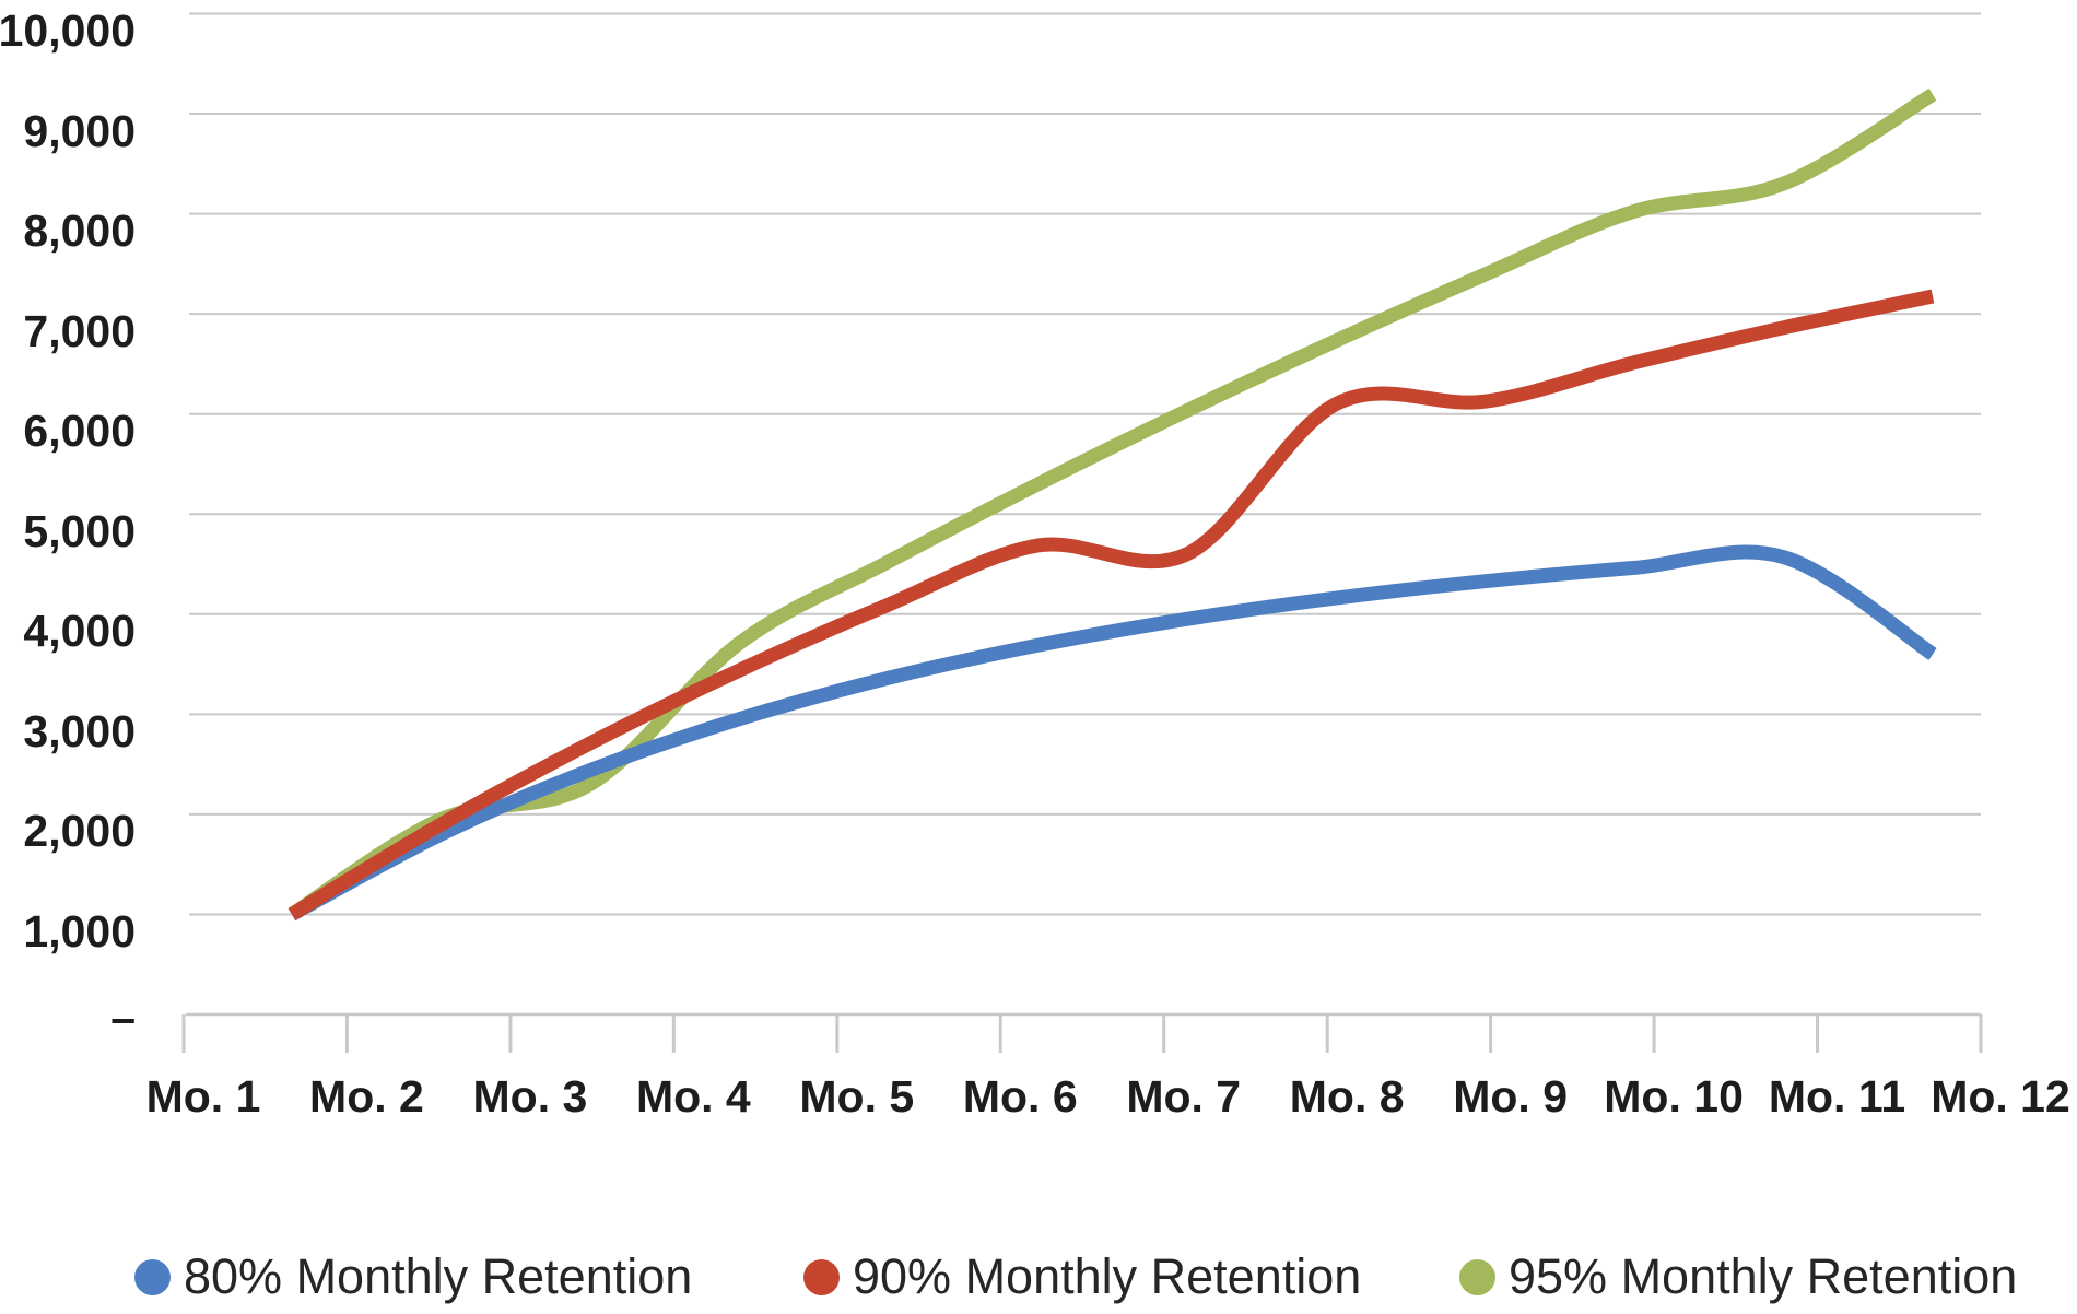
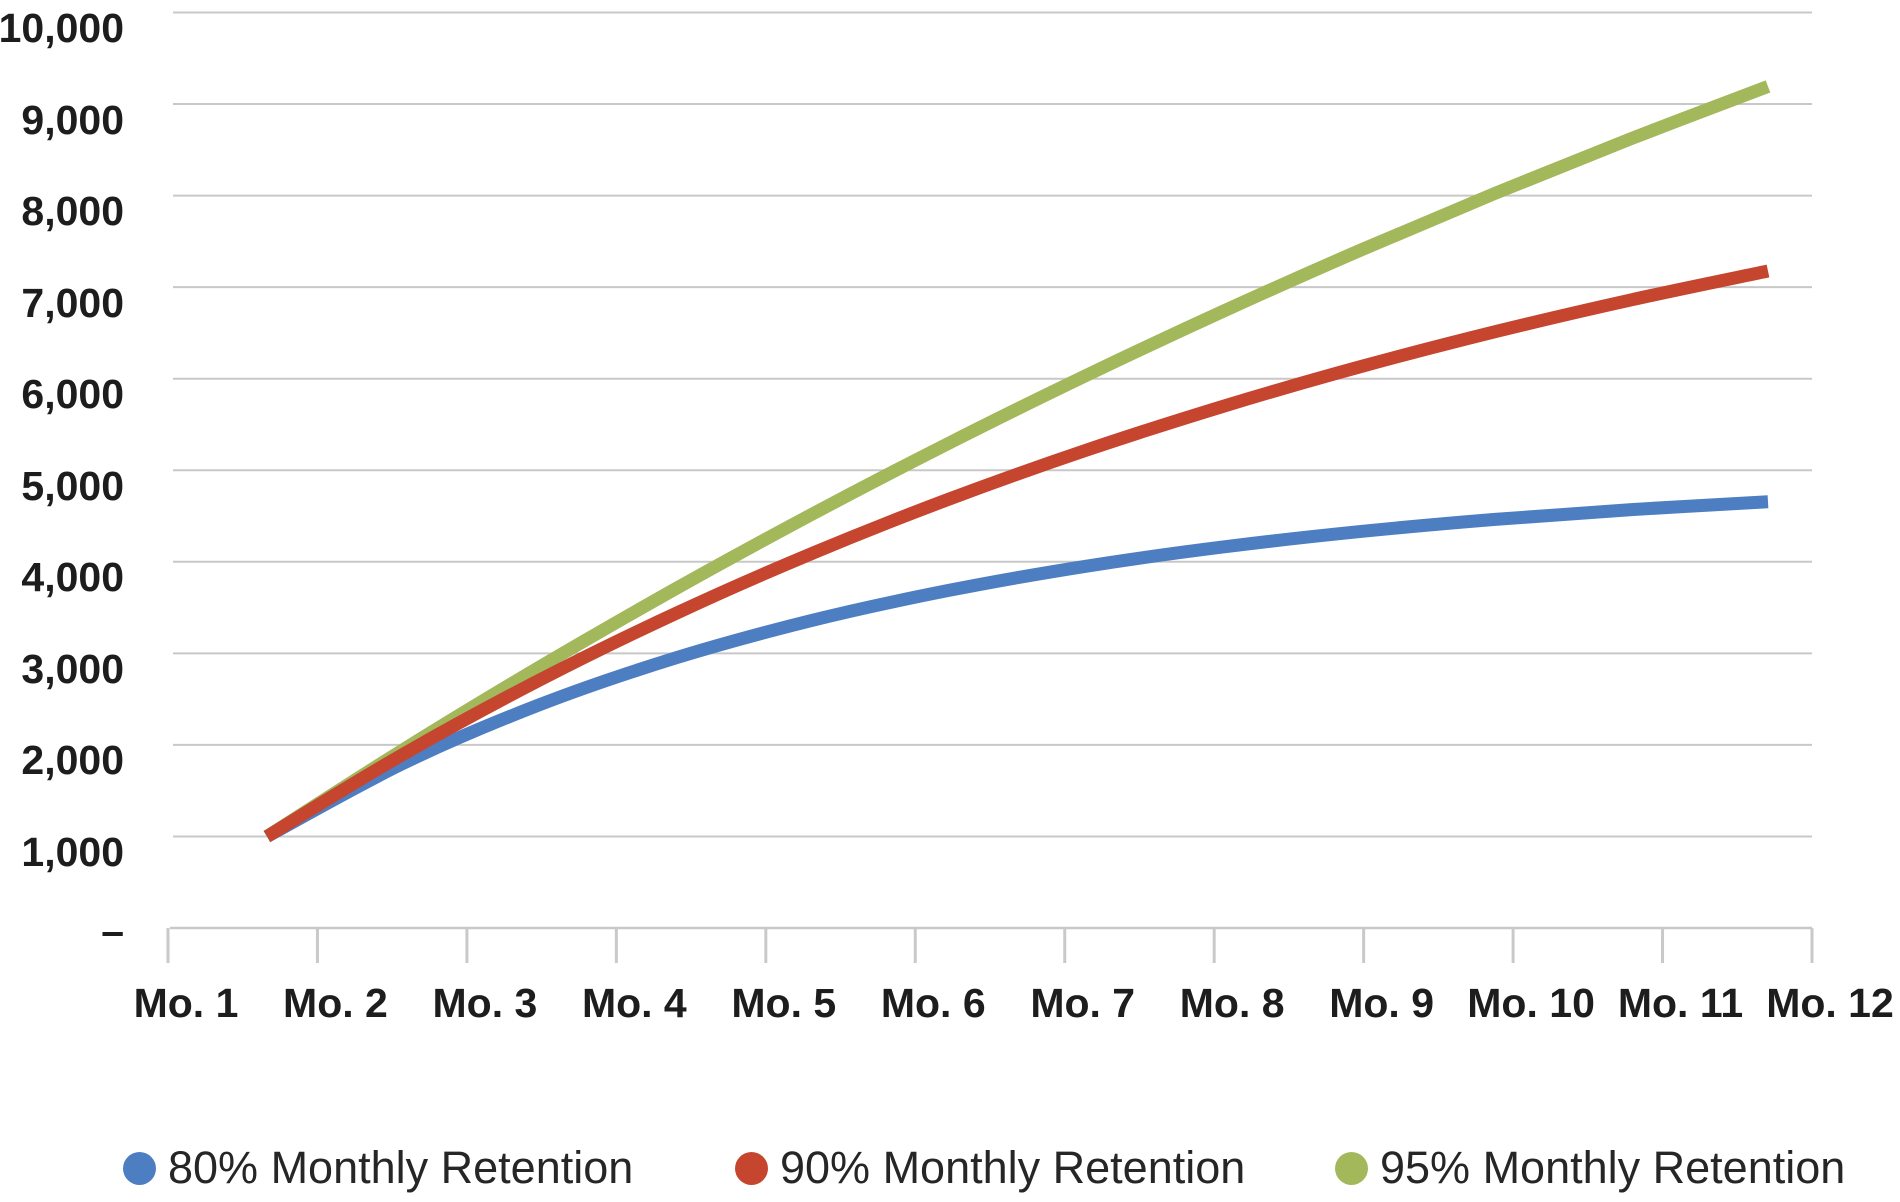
95% Monthly Retention/Mo. 3: 2300 -> 2900
90% Monthly Retention/Mo. 7: 4600 -> 5200
90% Monthly Retention/Mo. 8: 6100 -> 5700
95% Monthly Retention/Mo. 11: 8300 -> 8600
80% Monthly Retention/Mo. 12: 3600 -> 4700
